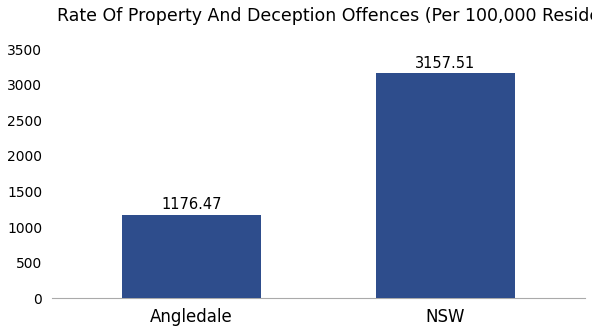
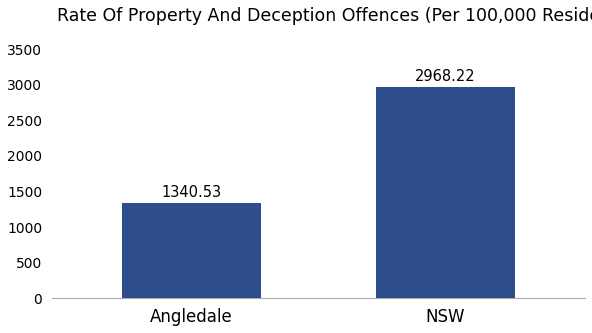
Angledale: 1176.47 -> 1340.53
NSW: 3157.51 -> 2968.22
